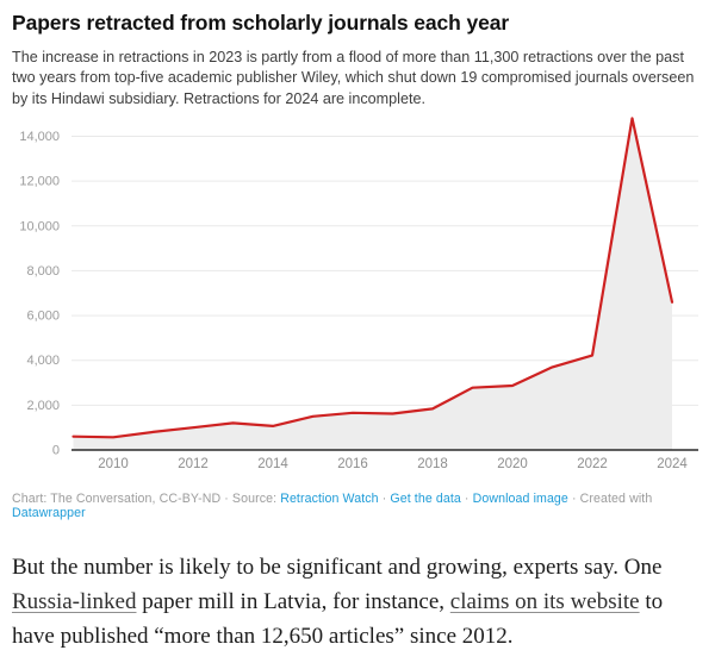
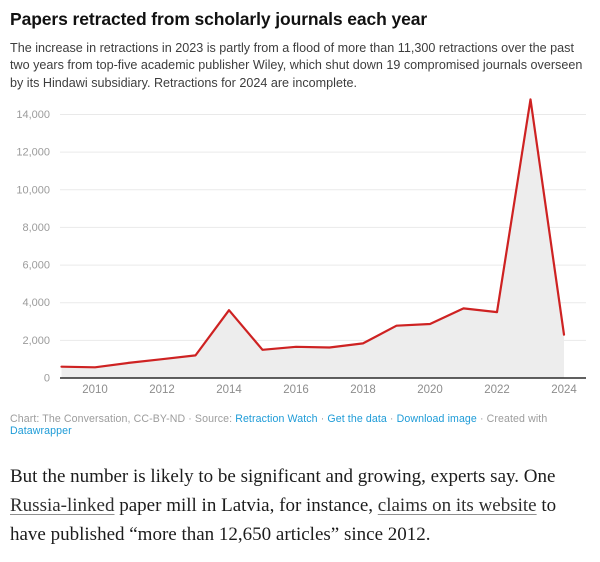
2014: 1100 -> 3600
2022: 4200 -> 3500
2024: 6600 -> 2300
